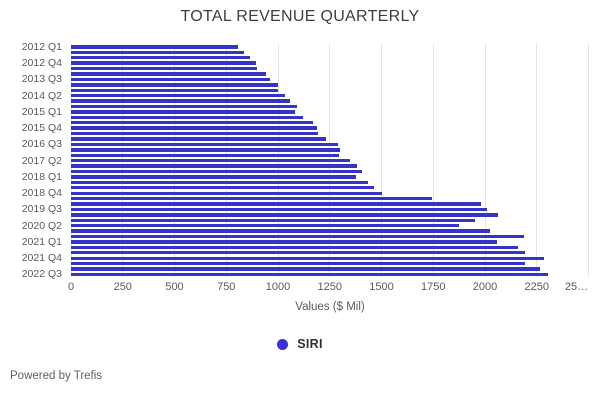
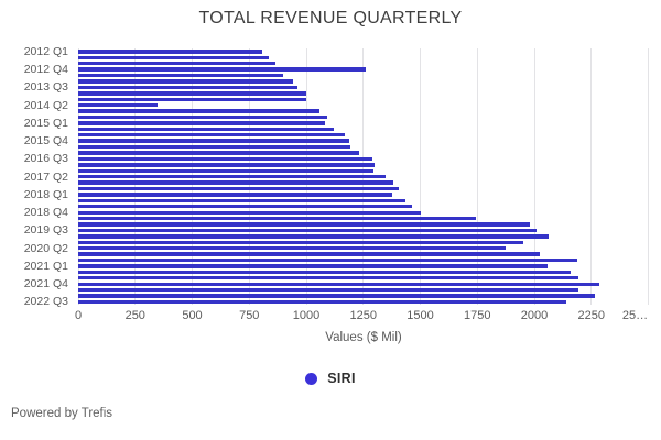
2012 Q4: 890 -> 1260
2014 Q2: 1040 -> 350
2022 Q3: 2300 -> 2140
